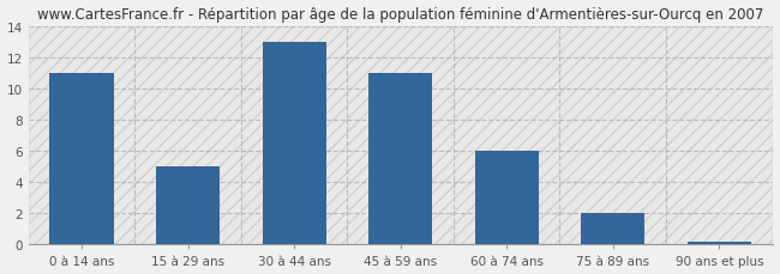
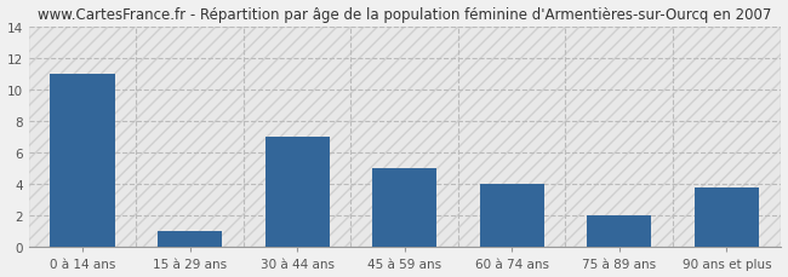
15 à 29 ans: 5.0 -> 1.0
30 à 44 ans: 13.0 -> 7.0
45 à 59 ans: 11.0 -> 5.0
60 à 74 ans: 6.0 -> 4.0
90 ans et plus: 0.1 -> 3.8
